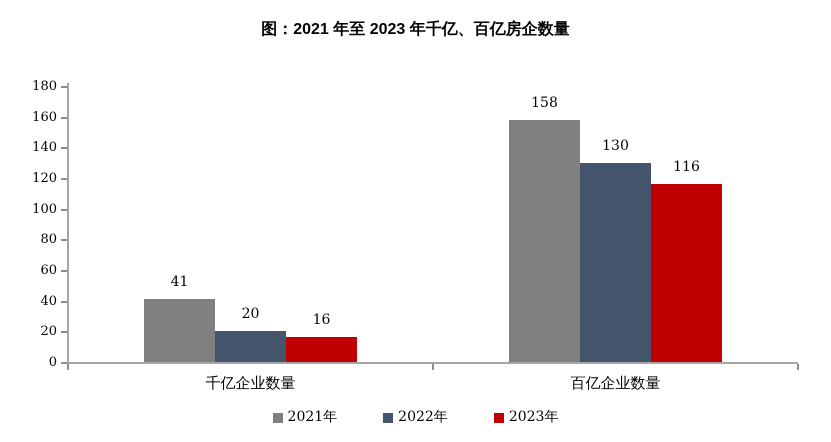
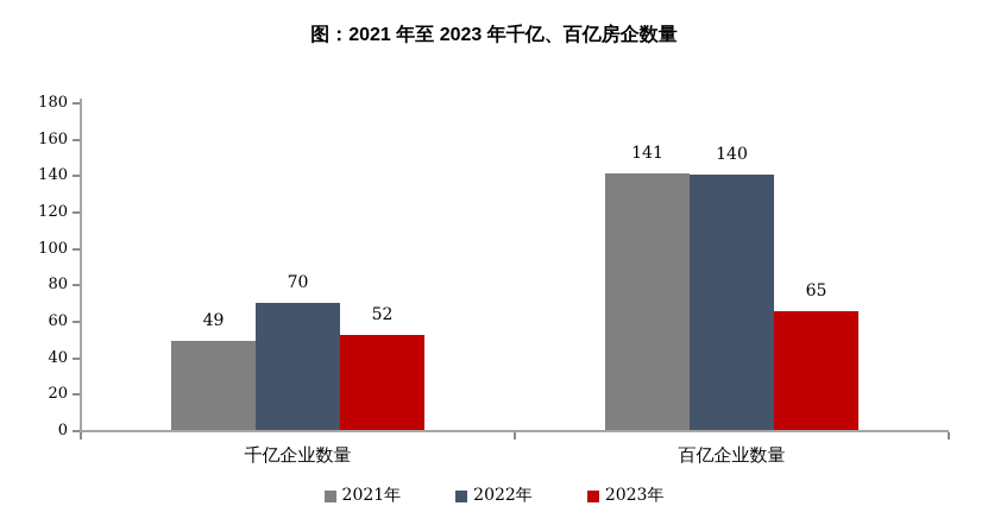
2021年/千亿企业数量: 41 -> 49
2022年/千亿企业数量: 20 -> 70
2023年/千亿企业数量: 16 -> 52
2021年/百亿企业数量: 158 -> 141
2022年/百亿企业数量: 130 -> 140
2023年/百亿企业数量: 116 -> 65
